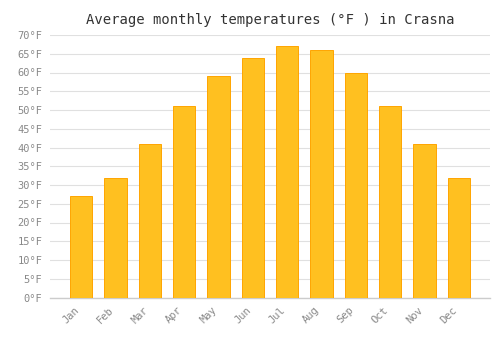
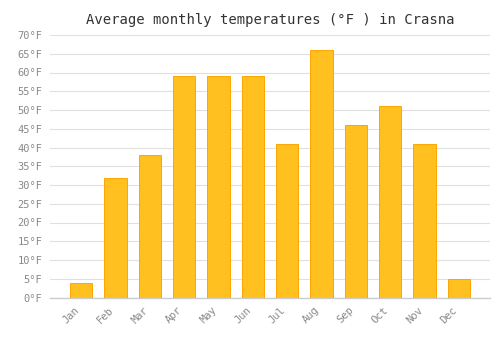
Jan: 27°F -> 4°F
Mar: 41°F -> 38°F
Apr: 51°F -> 59°F
Jun: 64°F -> 59°F
Jul: 67°F -> 41°F
Sep: 60°F -> 46°F
Dec: 32°F -> 5°F
